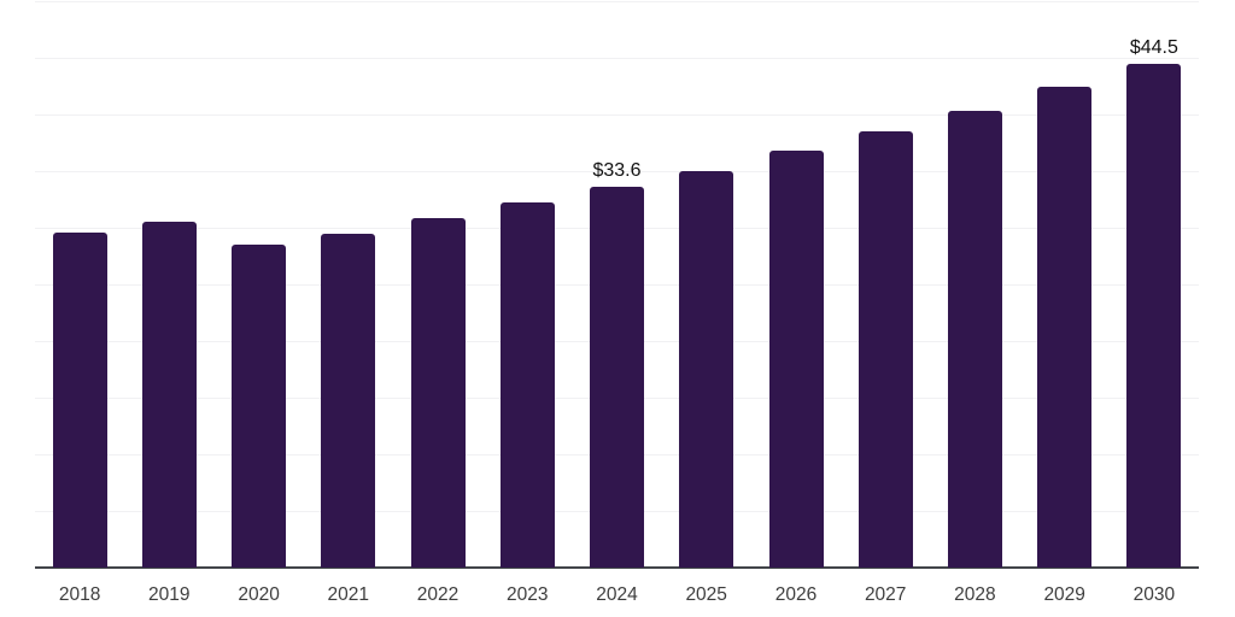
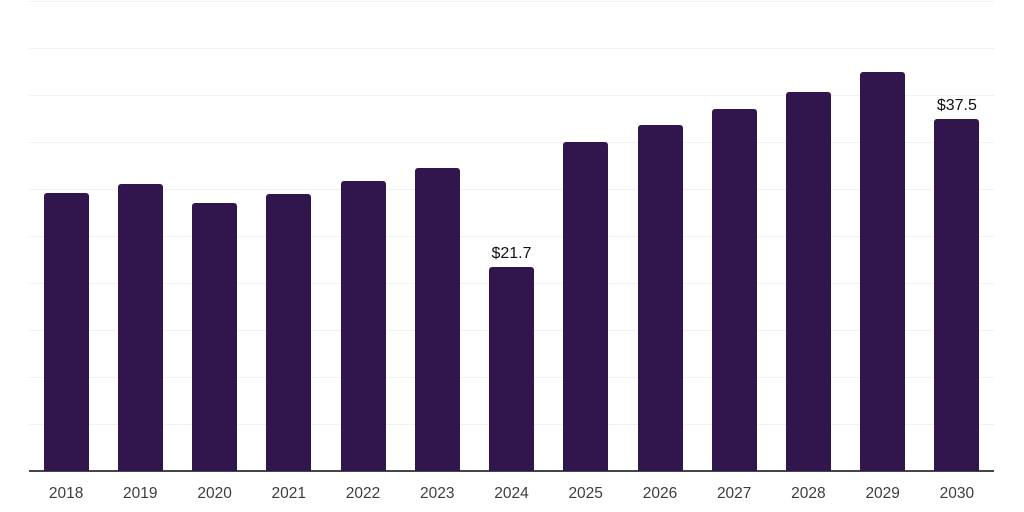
2024: $33.6 -> $21.7
2030: $44.5 -> $37.5
